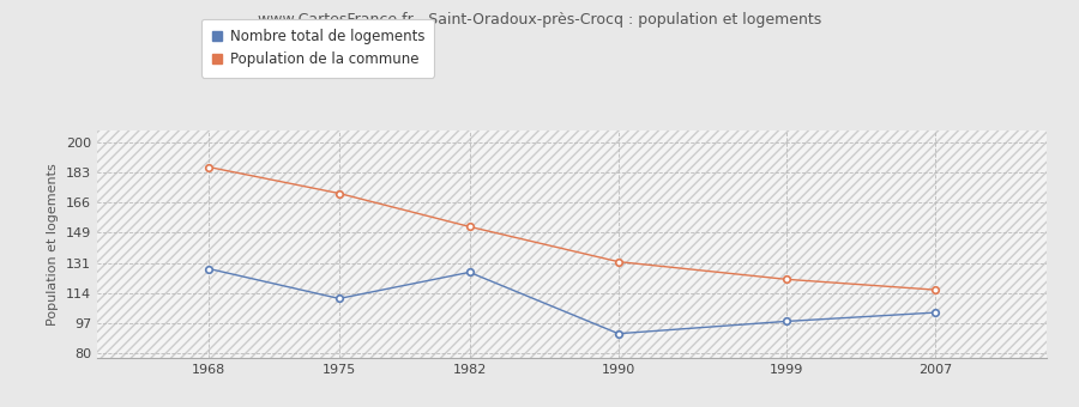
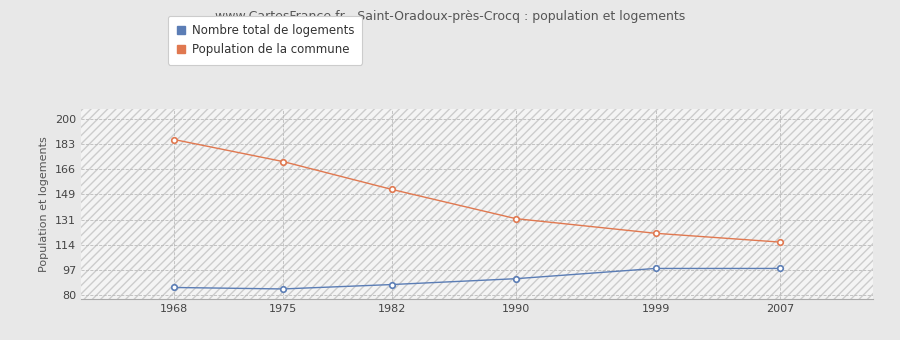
Nombre total de logements/1968: 128 -> 85
Nombre total de logements/1975: 111 -> 84
Nombre total de logements/1982: 126 -> 87
Nombre total de logements/2007: 103 -> 98
